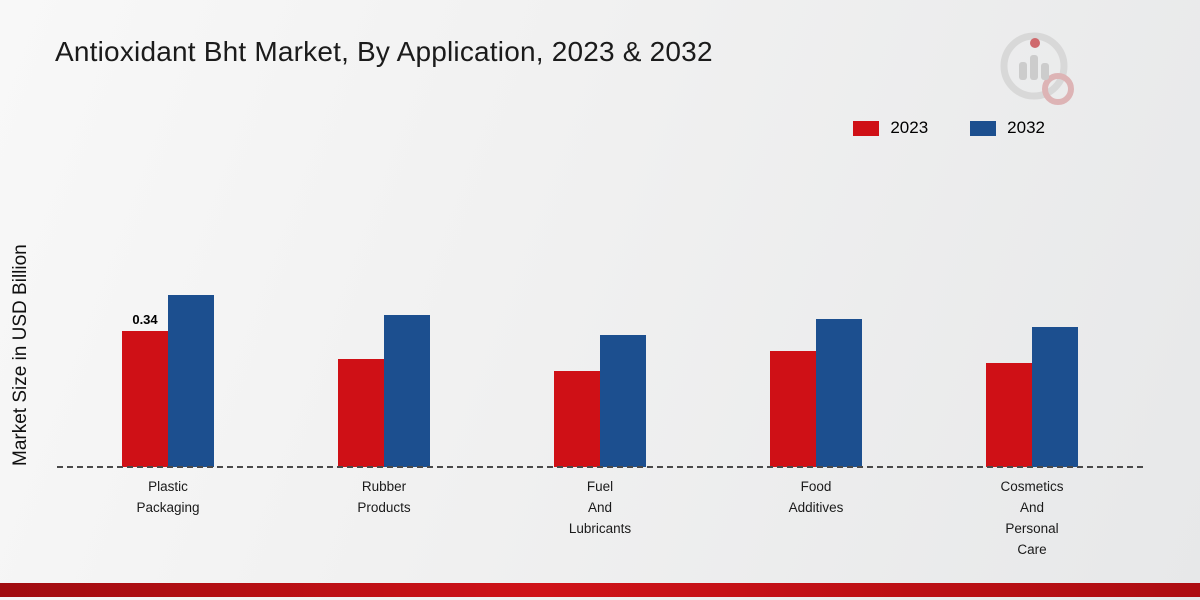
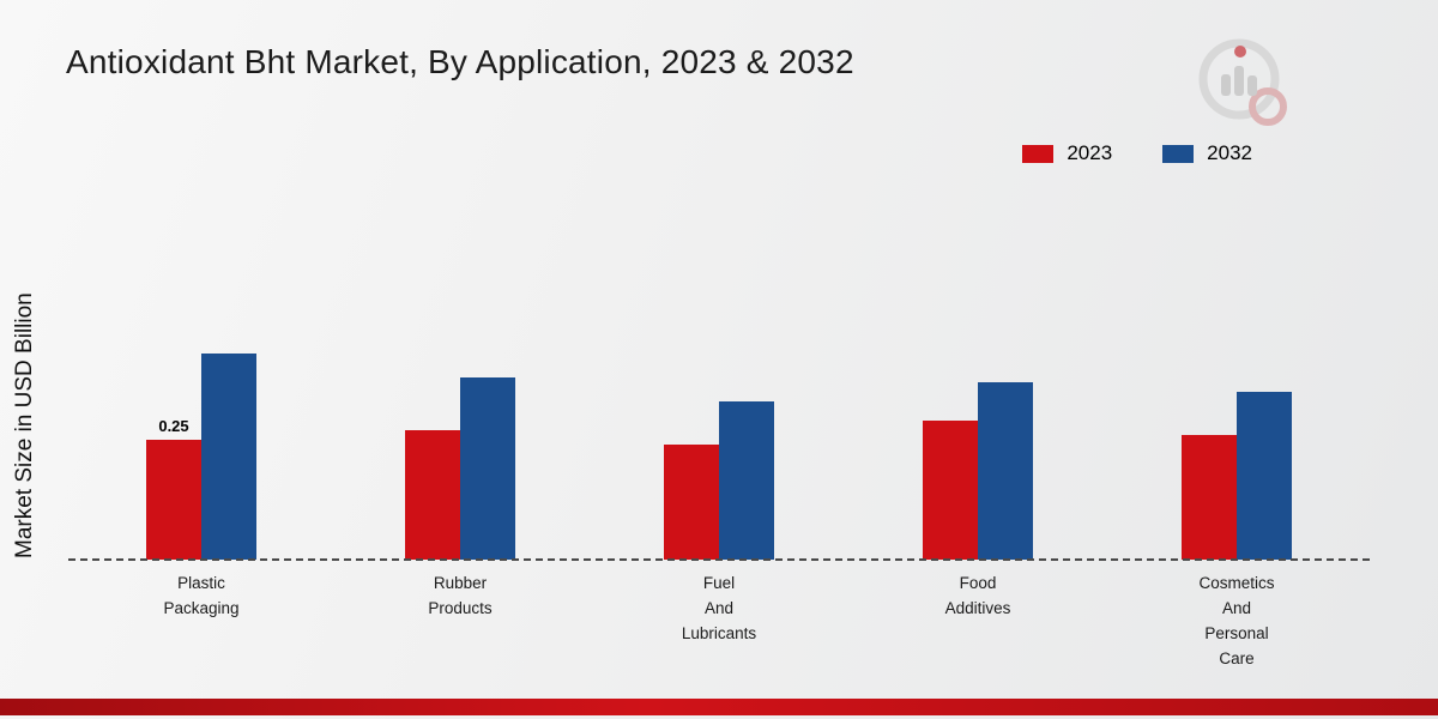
2023/Plastic Packaging: 0.34 -> 0.25
